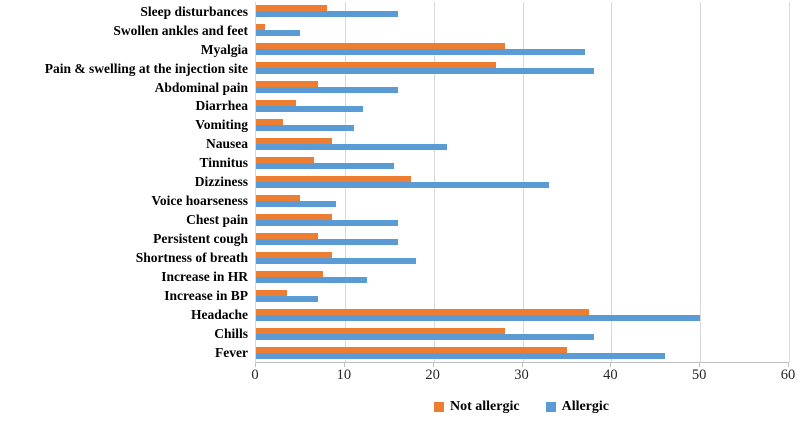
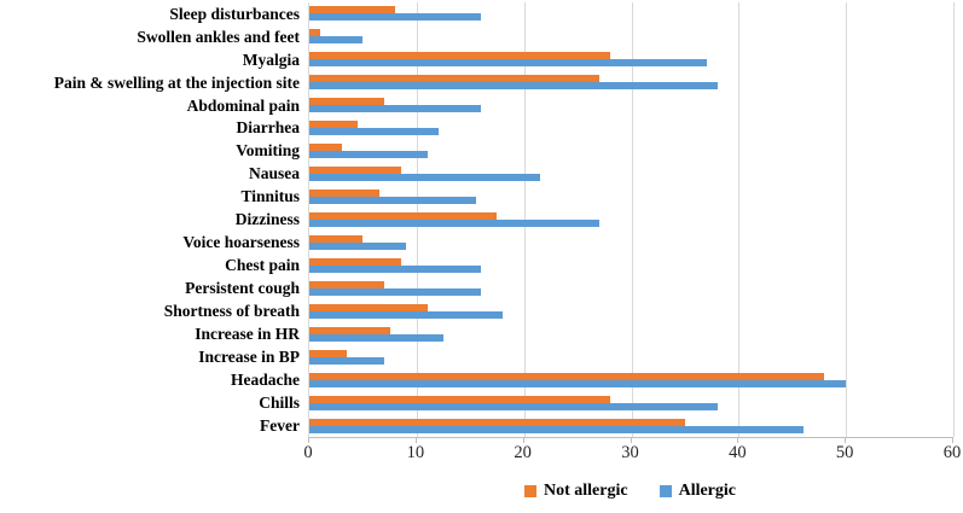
Allergic/Dizziness: 33 -> 27
Not allergic/Shortness of breath: 8 -> 11
Not allergic/Headache: 38 -> 48
